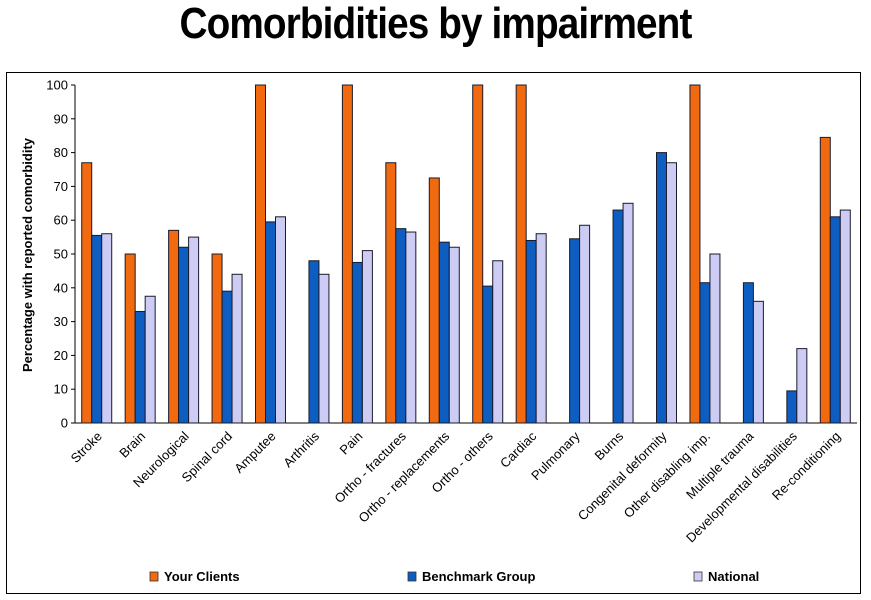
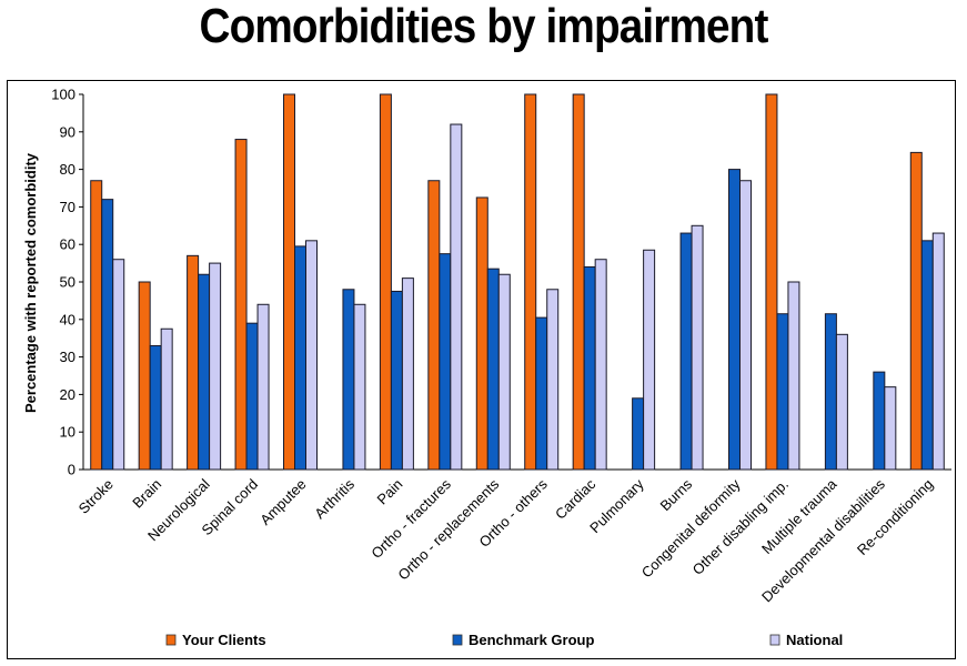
Benchmark Group/Stroke: 56 -> 72
Your Clients/Spinal cord: 50 -> 88
National/Ortho - fractures: 56 -> 92
Benchmark Group/Pulmonary: 54 -> 19
Benchmark Group/Developmental disabilities: 10 -> 26
